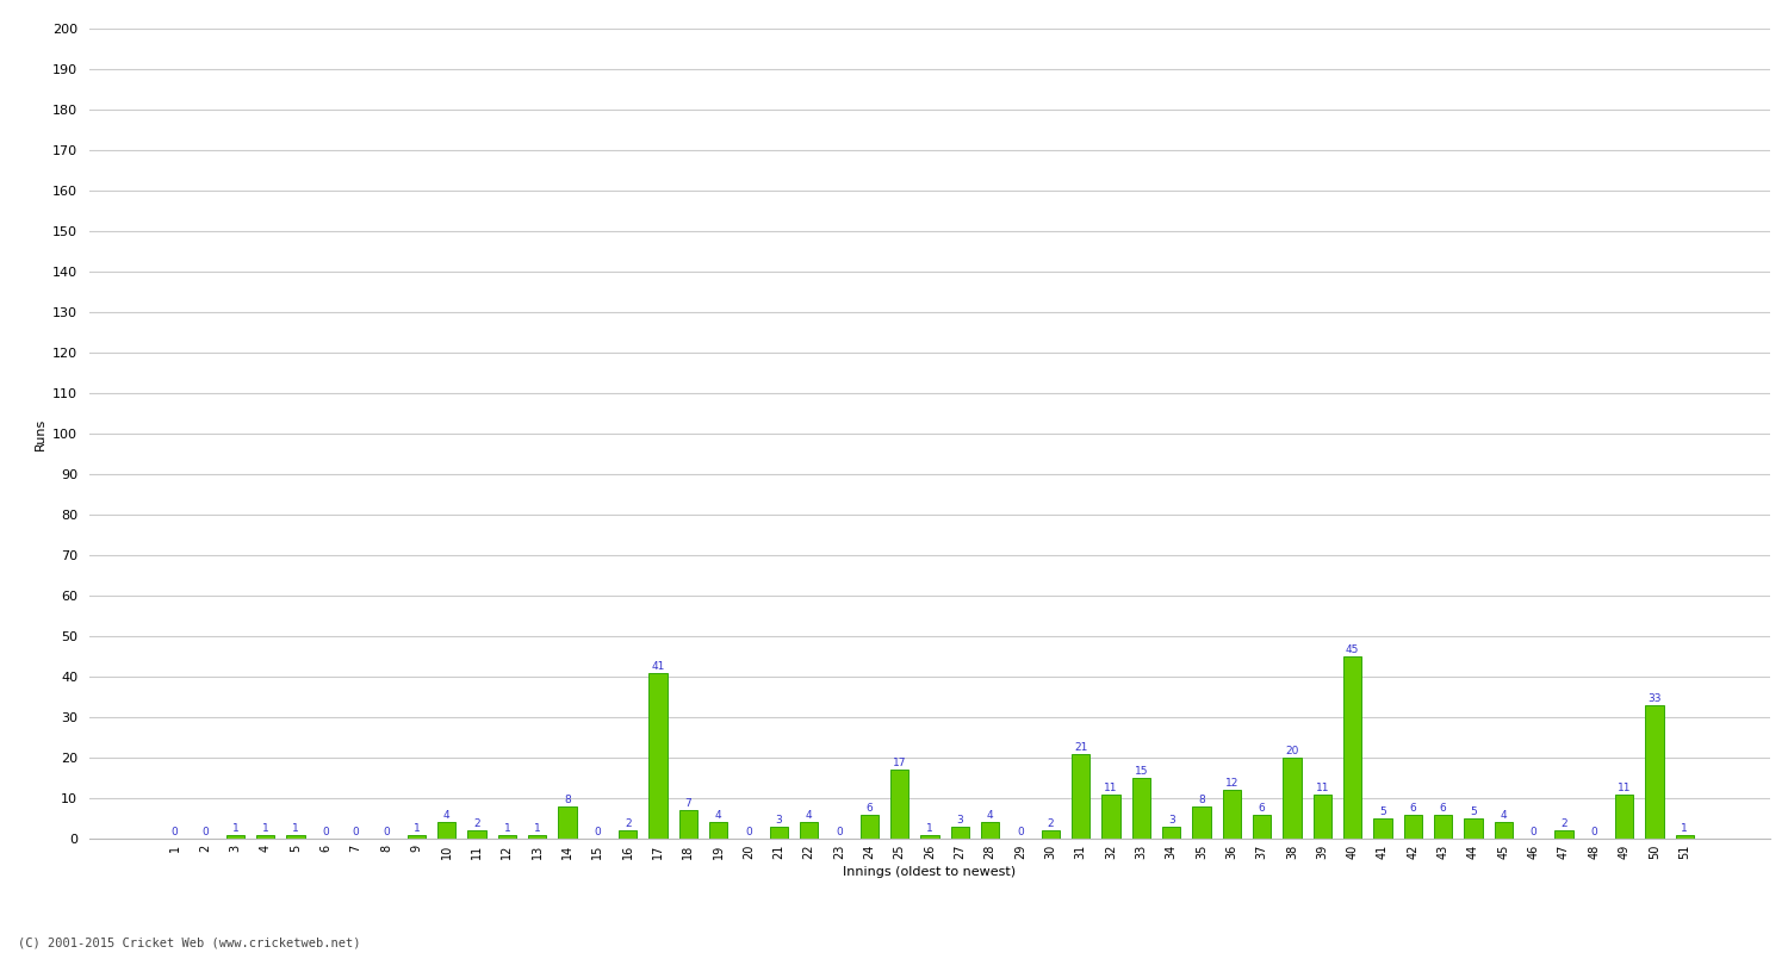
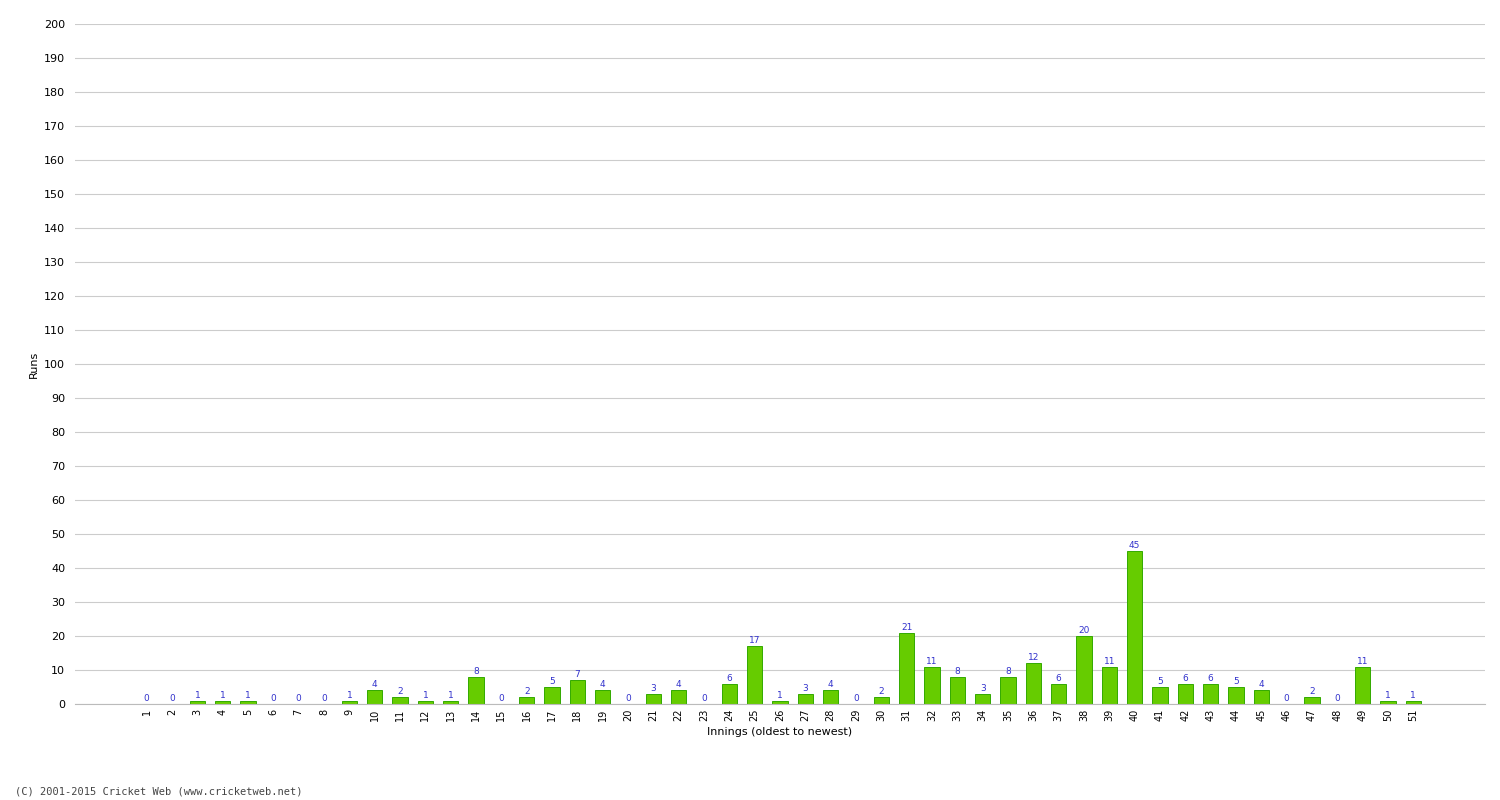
17: 41 -> 5
33: 15 -> 8
50: 33 -> 1
